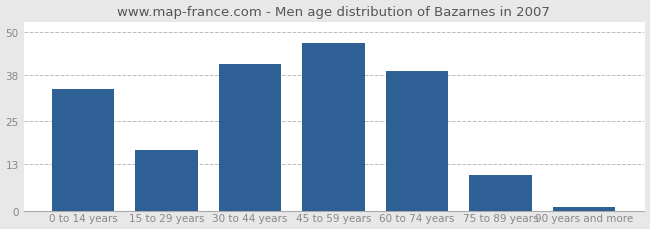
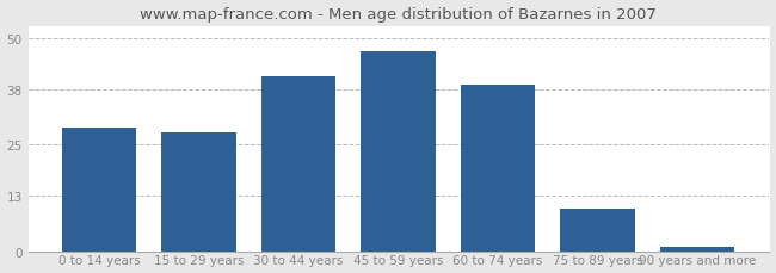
0 to 14 years: 34 -> 29
15 to 29 years: 17 -> 28
